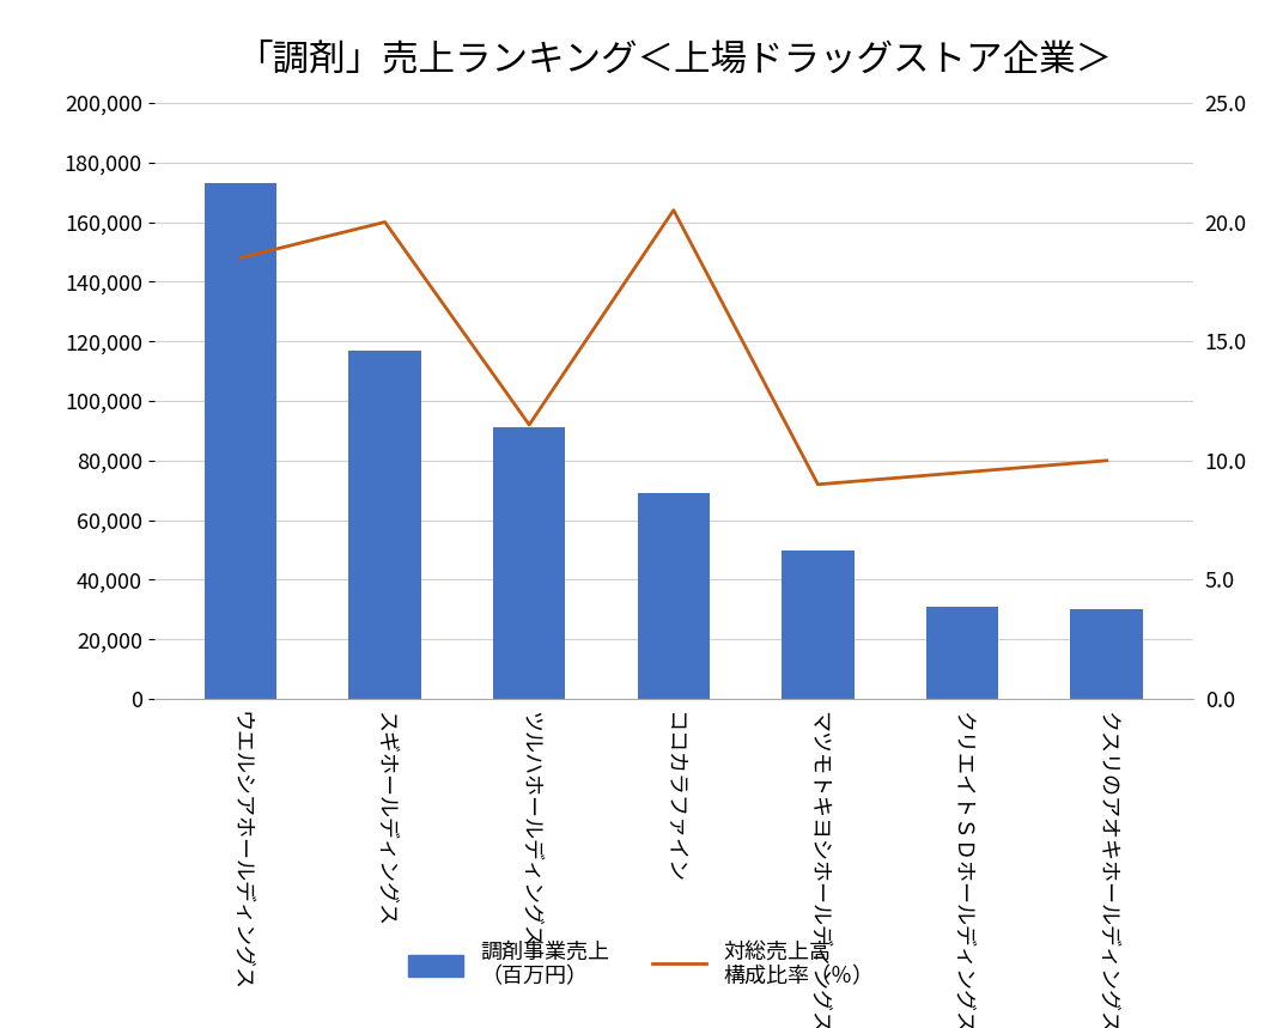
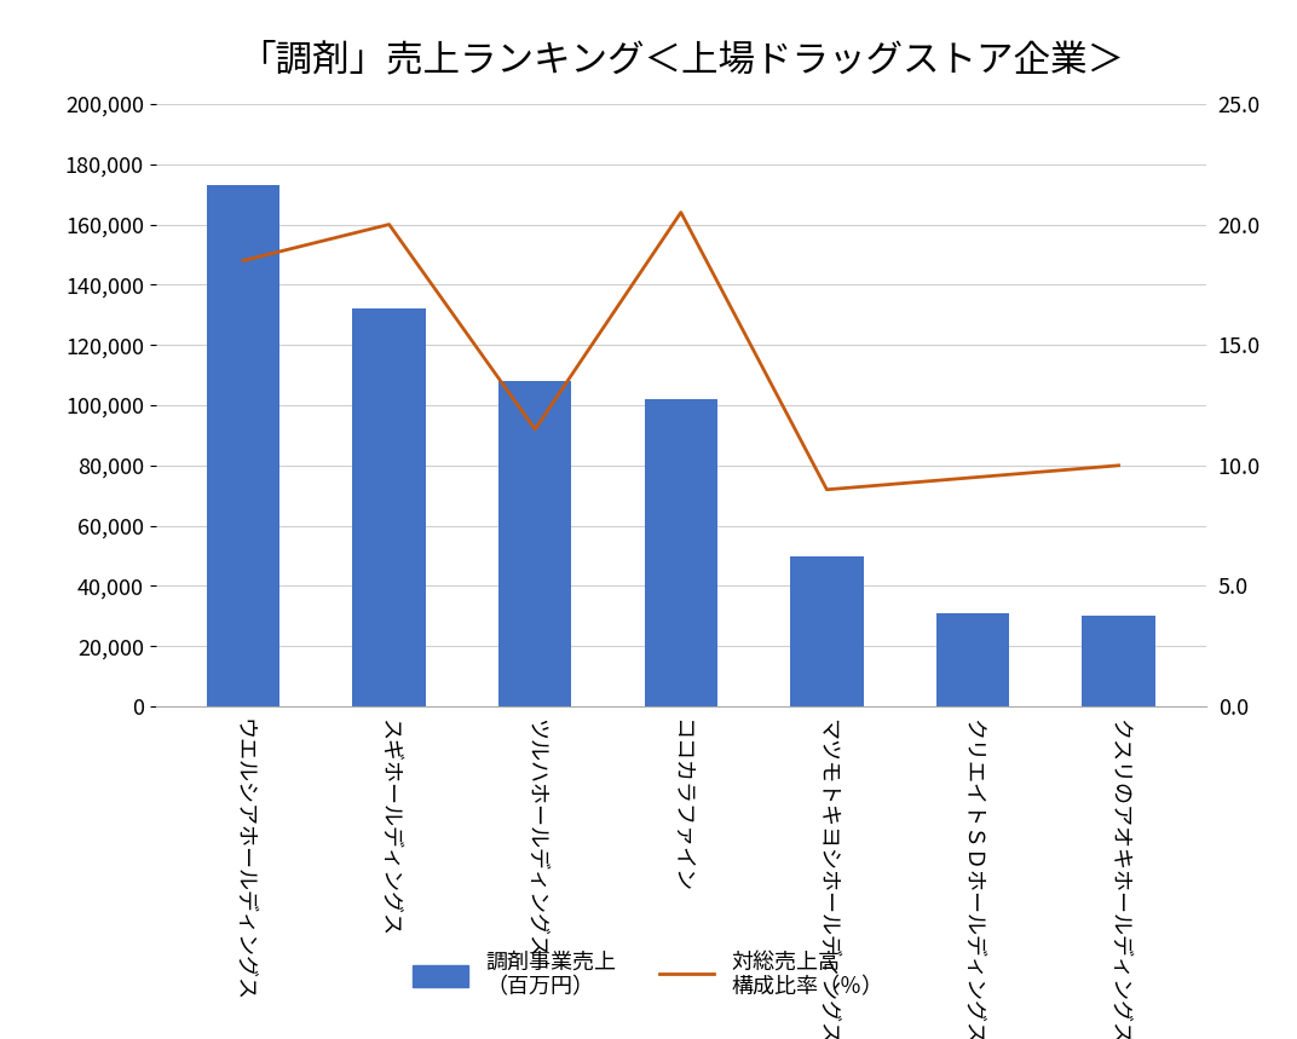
調剤事業売上 （百万円）/スギホールディングス: 117,000 -> 132,000
調剤事業売上 （百万円）/ツルハホールディングス: 91,000 -> 108,000
調剤事業売上 （百万円）/ココカラファイン: 69,000 -> 102,000
